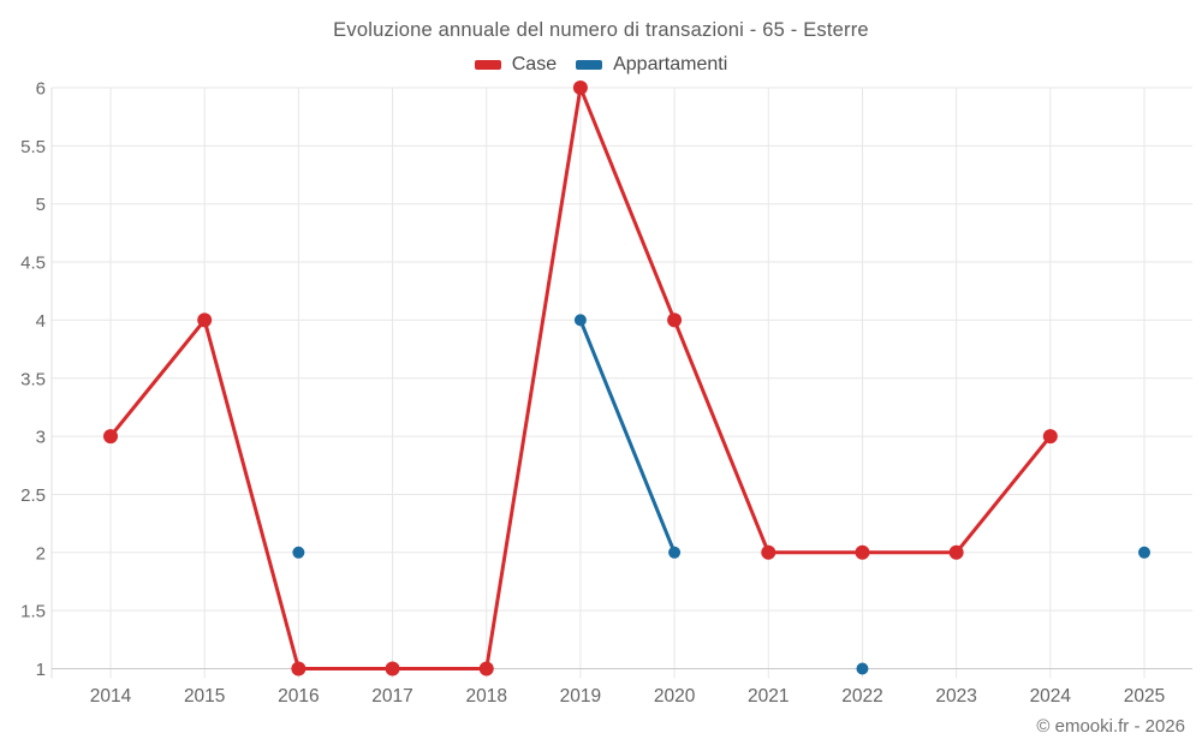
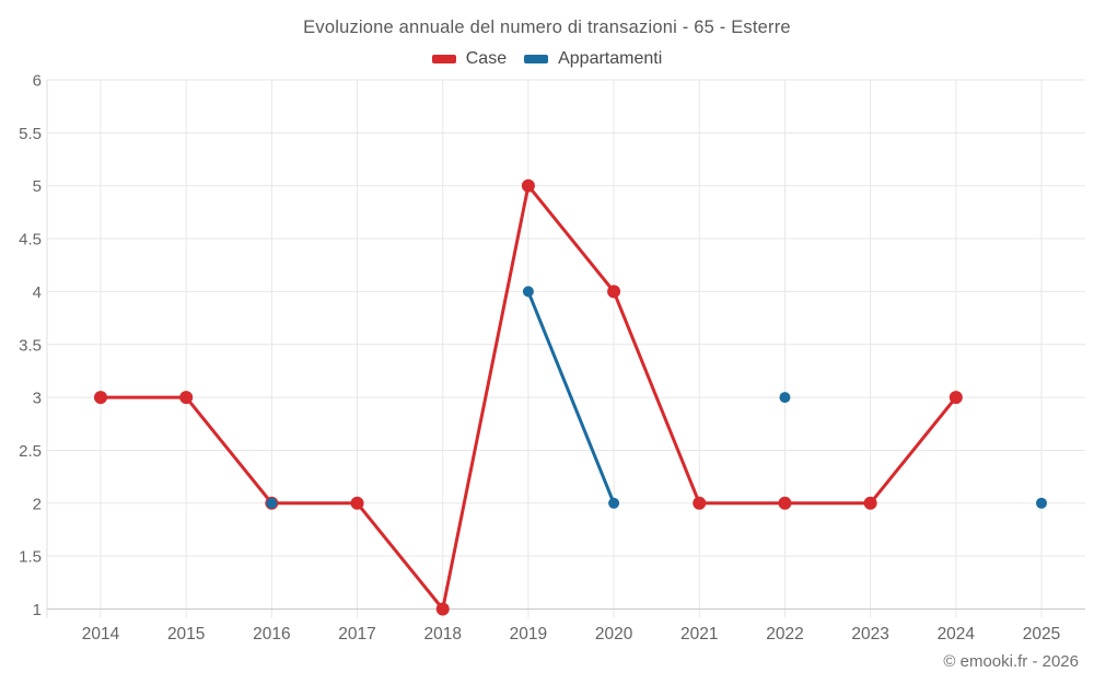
Case/2015: 4 -> 3
Case/2016: 1 -> 2
Case/2017: 1 -> 2
Case/2019: 6 -> 5
Appartamenti/2022: 1 -> 3
